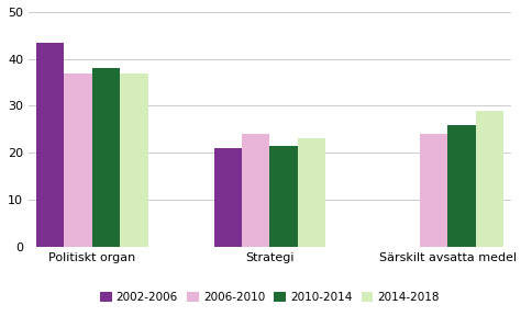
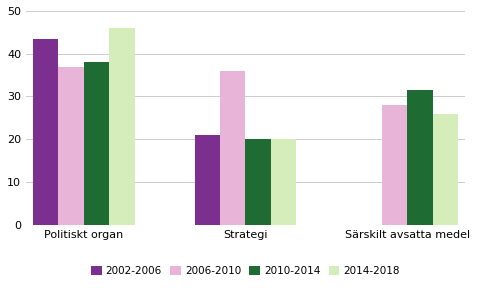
2014-2018/Politiskt organ: 37 -> 46
2006-2010/Strategi: 24 -> 36
2010-2014/Strategi: 21.5 -> 20.0
2014-2018/Strategi: 23 -> 20
2006-2010/Särskilt avsatta medel: 24 -> 28
2010-2014/Särskilt avsatta medel: 26.0 -> 31.5
2014-2018/Särskilt avsatta medel: 29 -> 26
